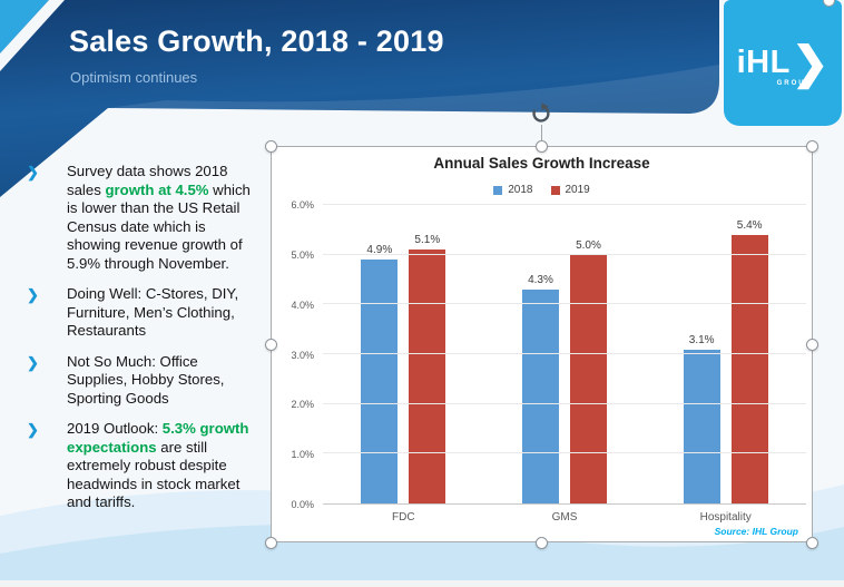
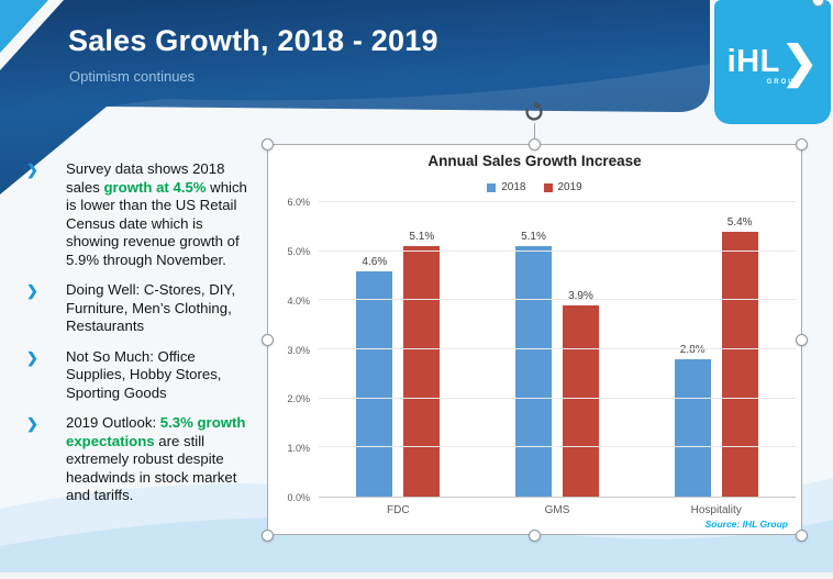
2018/FDC: 4.9% -> 4.6%
2018/GMS: 4.3% -> 5.1%
2019/GMS: 5.0% -> 3.9%
2018/Hospitality: 3.1% -> 2.8%
